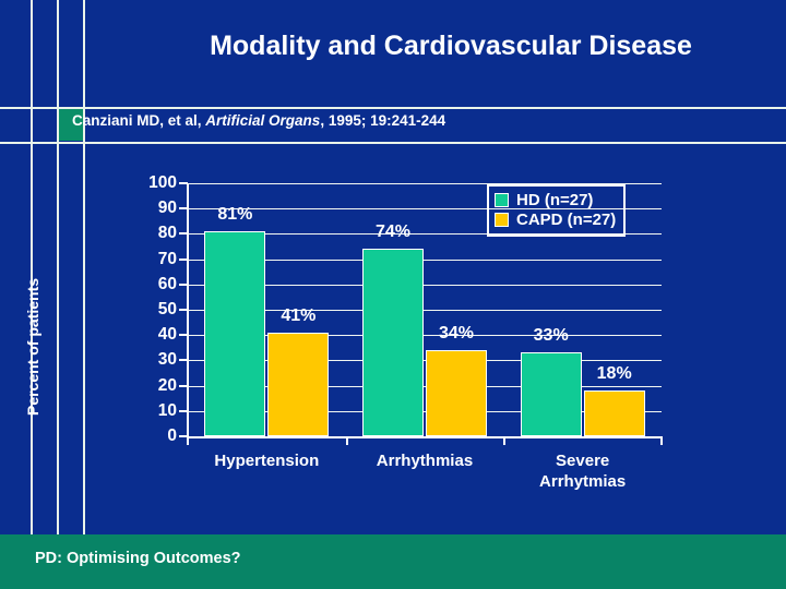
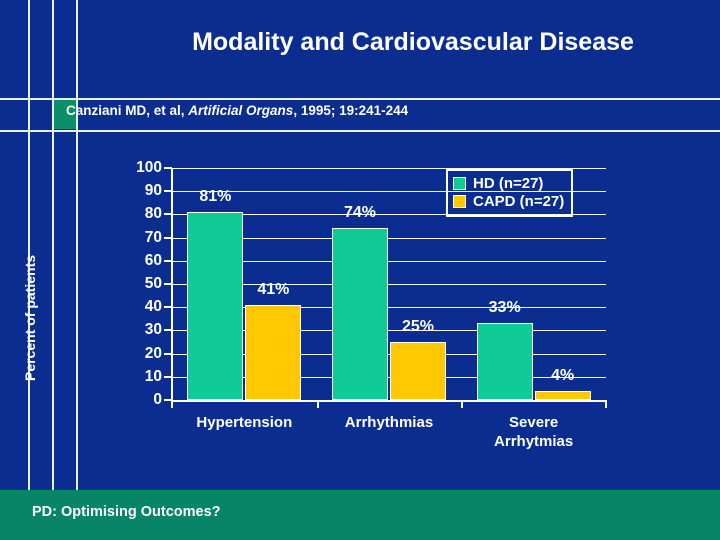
CAPD (n=27)/Arrhythmias: 34% -> 25%
CAPD (n=27)/Severe Arrhytmias: 18% -> 4%
